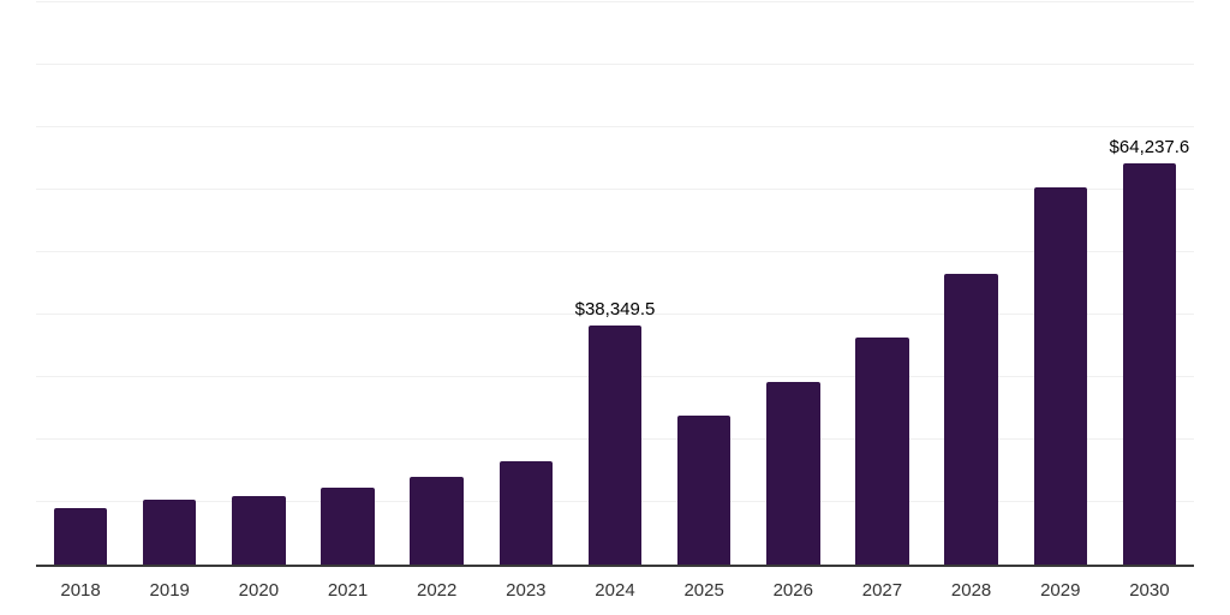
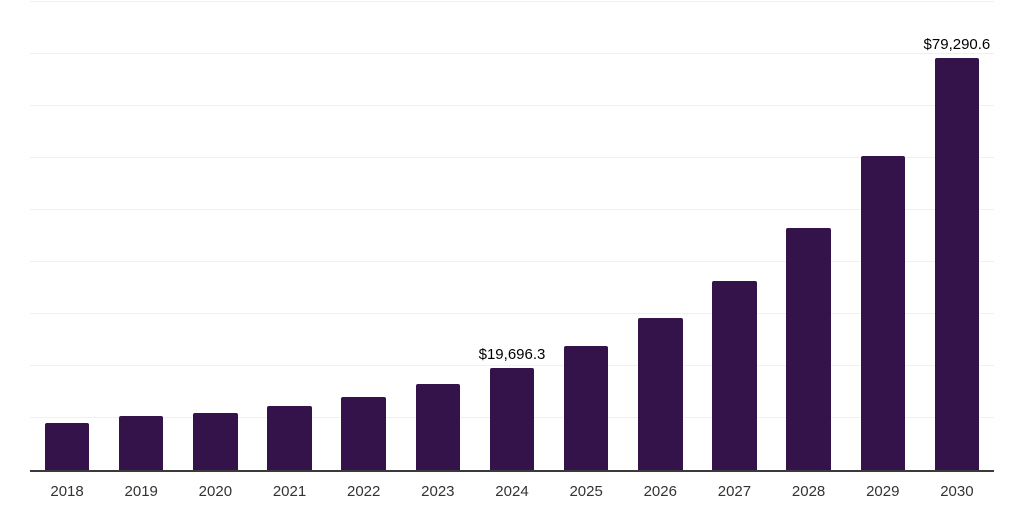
2024: $38,349.5 -> $19,696.3
2030: $64,237.6 -> $79,290.6
